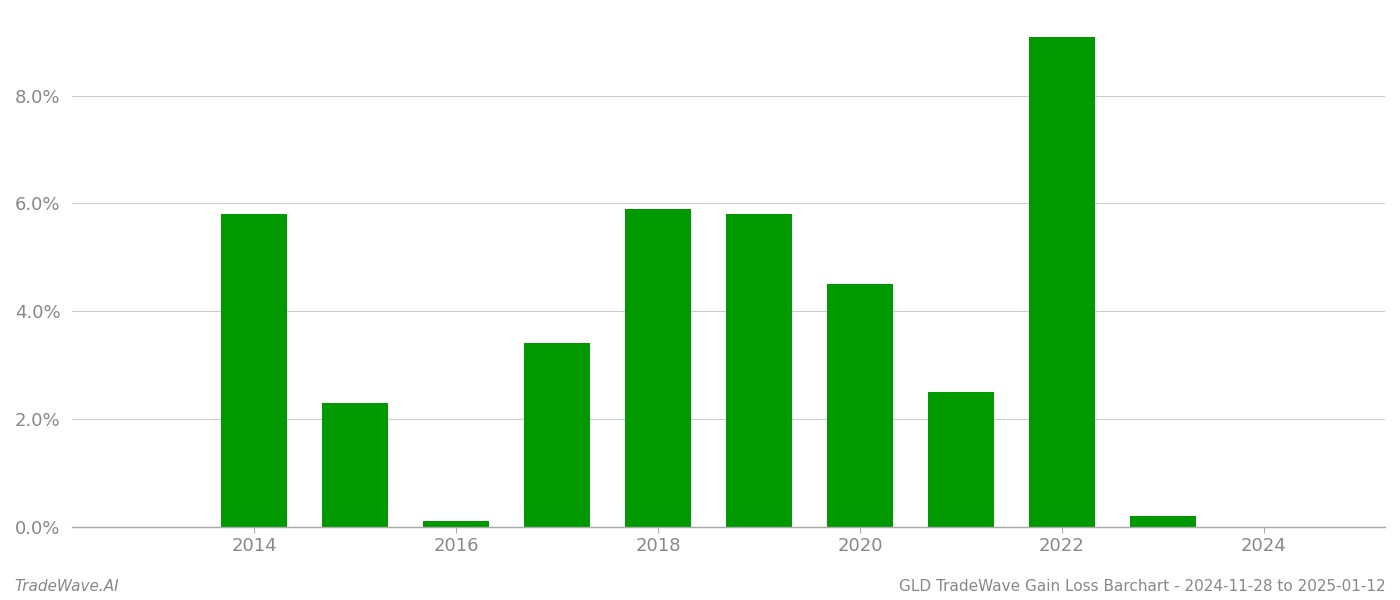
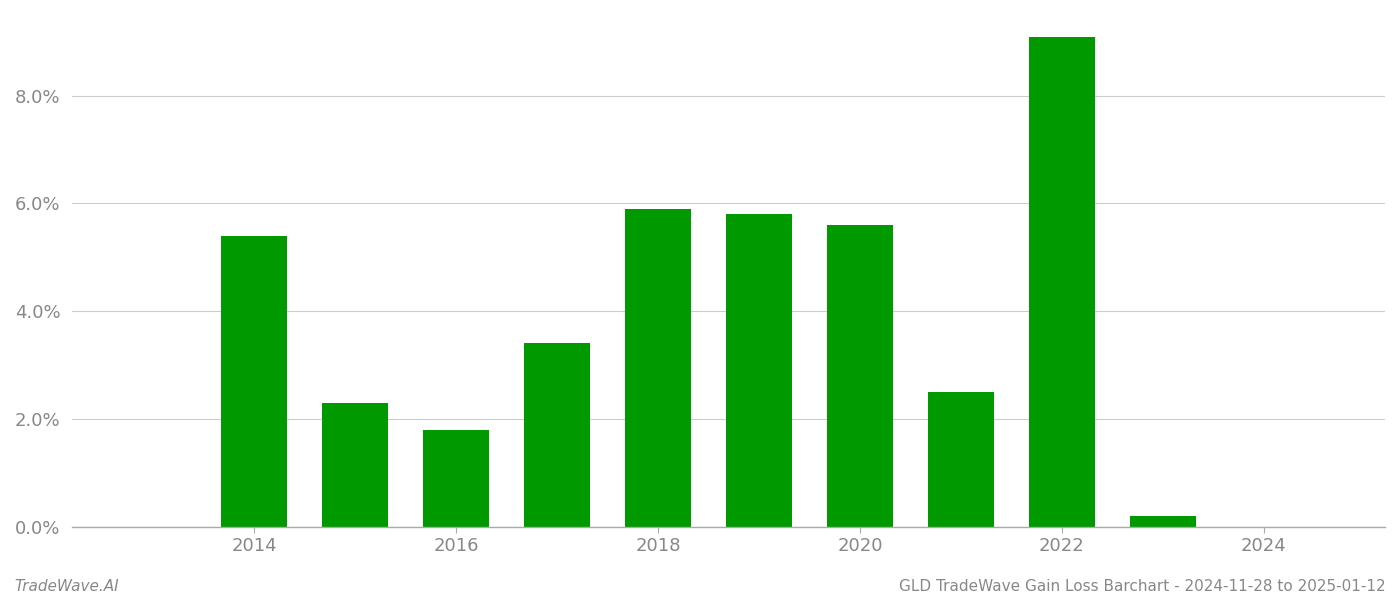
2014: 5.8% -> 5.4%
2016: 0.1% -> 1.8%
2020: 4.5% -> 5.6%
